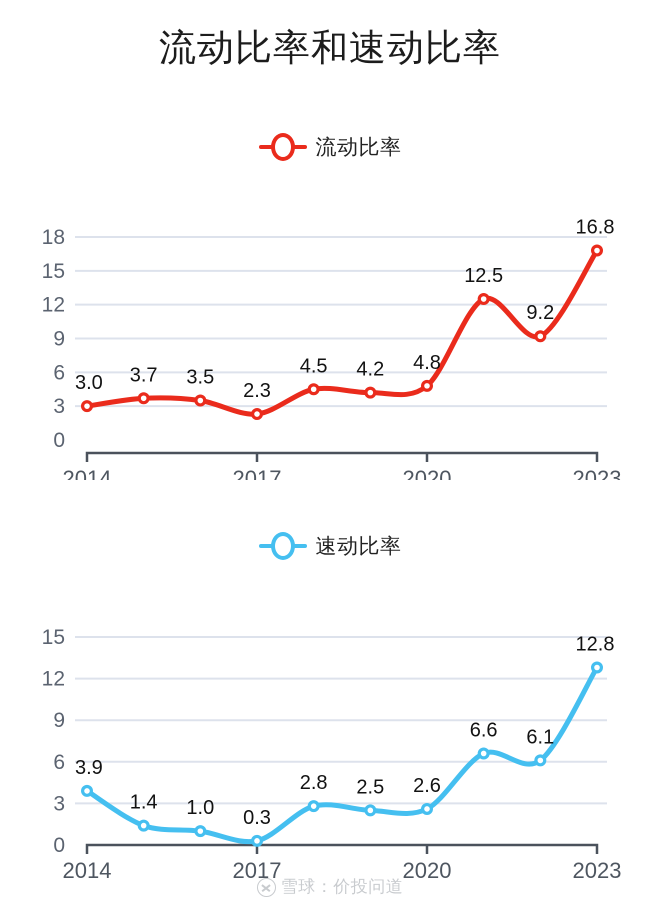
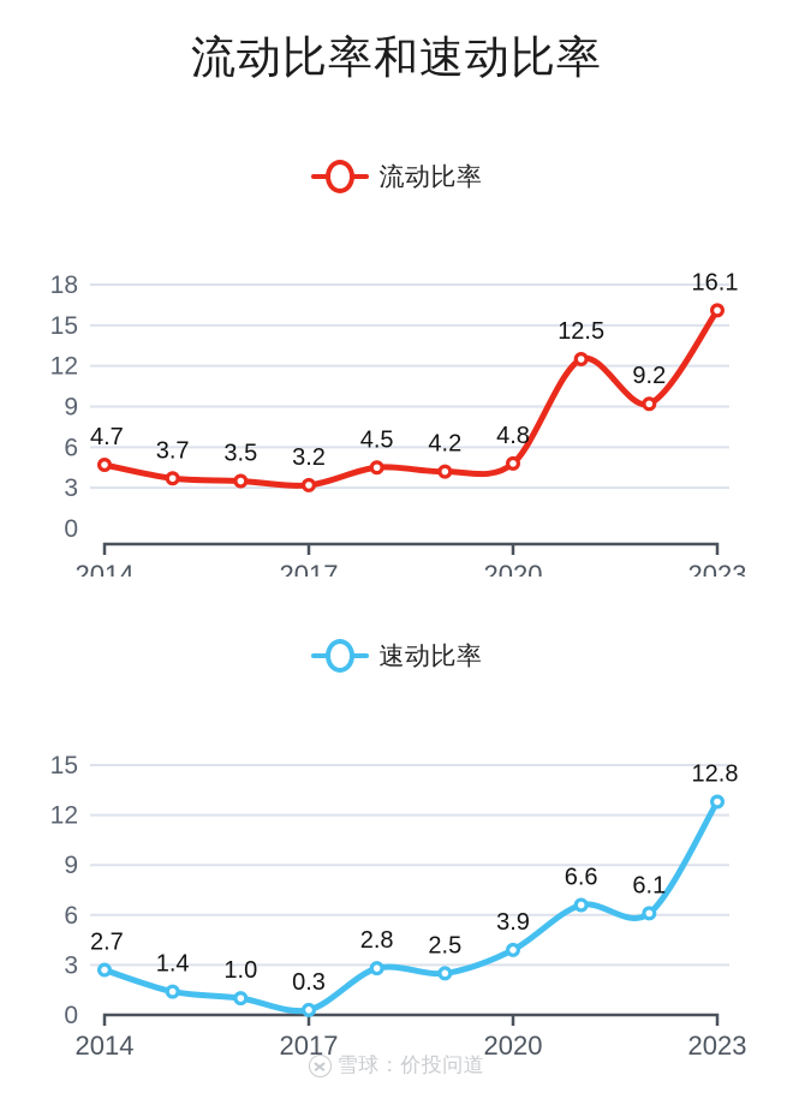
流动比率/2014: 3.0 -> 4.7
流动比率/2017: 2.3 -> 3.2
流动比率/2023: 16.8 -> 16.1
速动比率/2014: 3.9 -> 2.7
速动比率/2020: 2.6 -> 3.9
